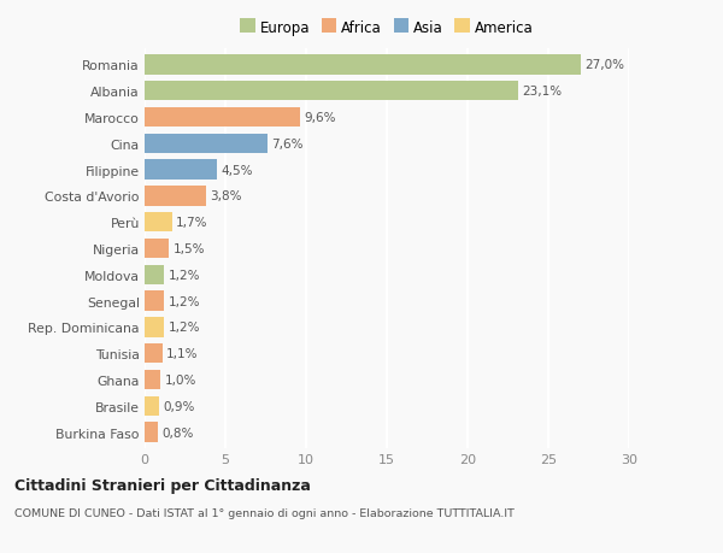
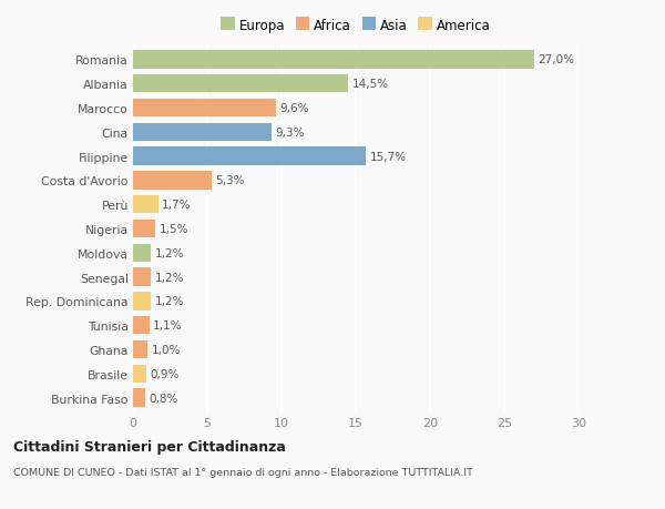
Albania: 23,1% -> 14,5%
Cina: 7,6% -> 9,3%
Filippine: 4,5% -> 15,7%
Costa d'Avorio: 3,8% -> 5,3%
